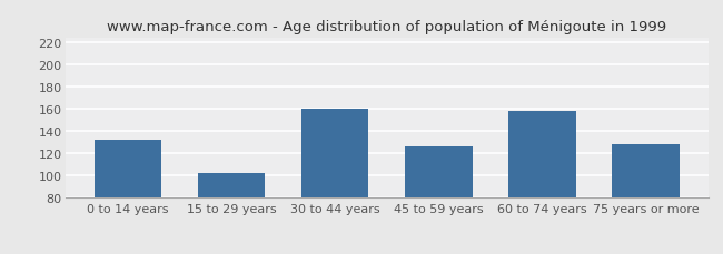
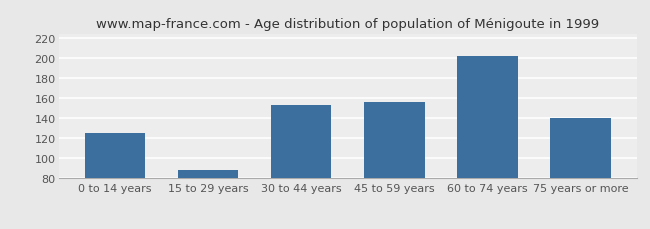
0 to 14 years: 132 -> 125
15 to 29 years: 102 -> 88
30 to 44 years: 160 -> 153
45 to 59 years: 126 -> 156
60 to 74 years: 158 -> 202
75 years or more: 128 -> 140
